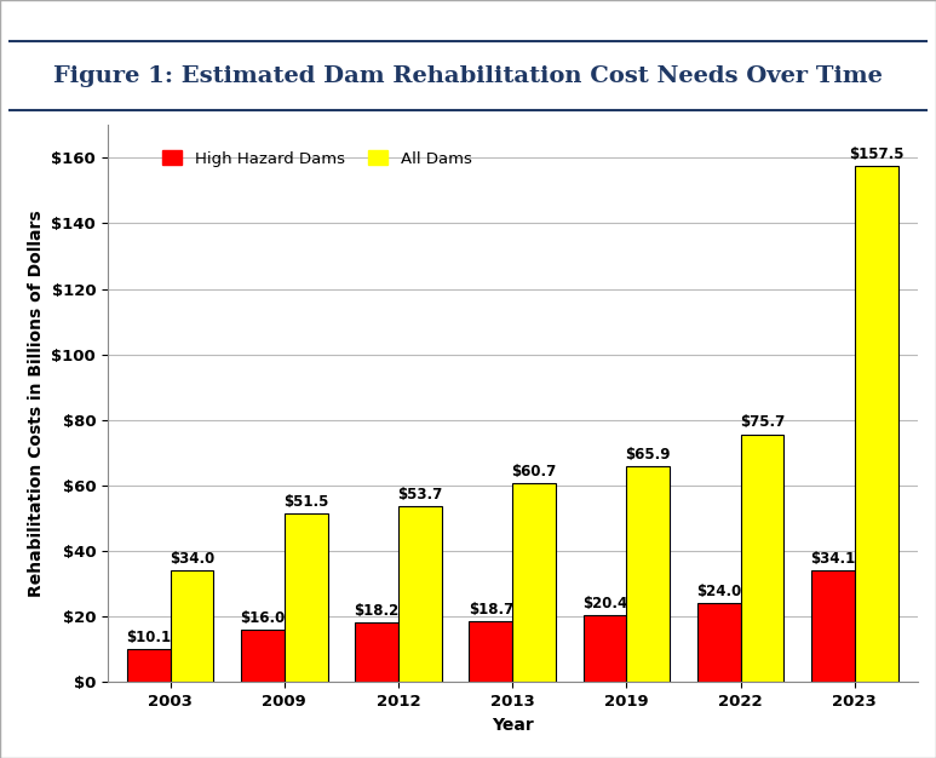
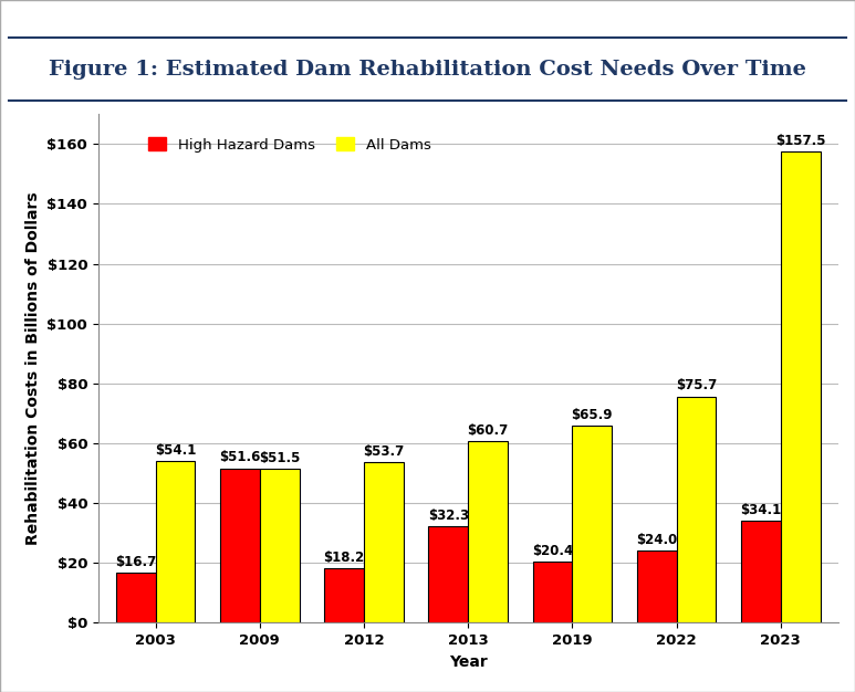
High Hazard Dams/2003: $10.1 -> $16.7
All Dams/2003: $34.0 -> $54.1
High Hazard Dams/2009: $16.0 -> $51.6
High Hazard Dams/2013: $18.7 -> $32.3
